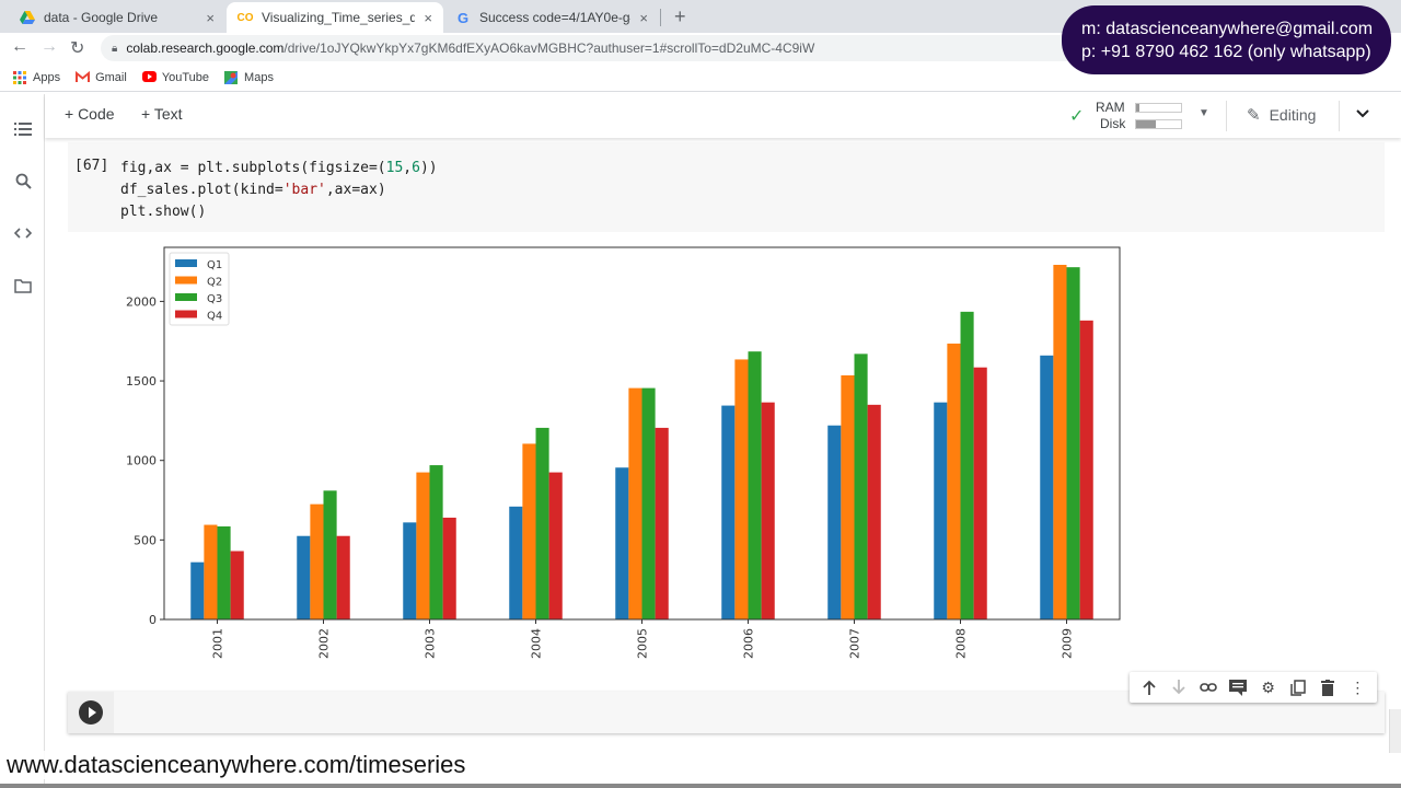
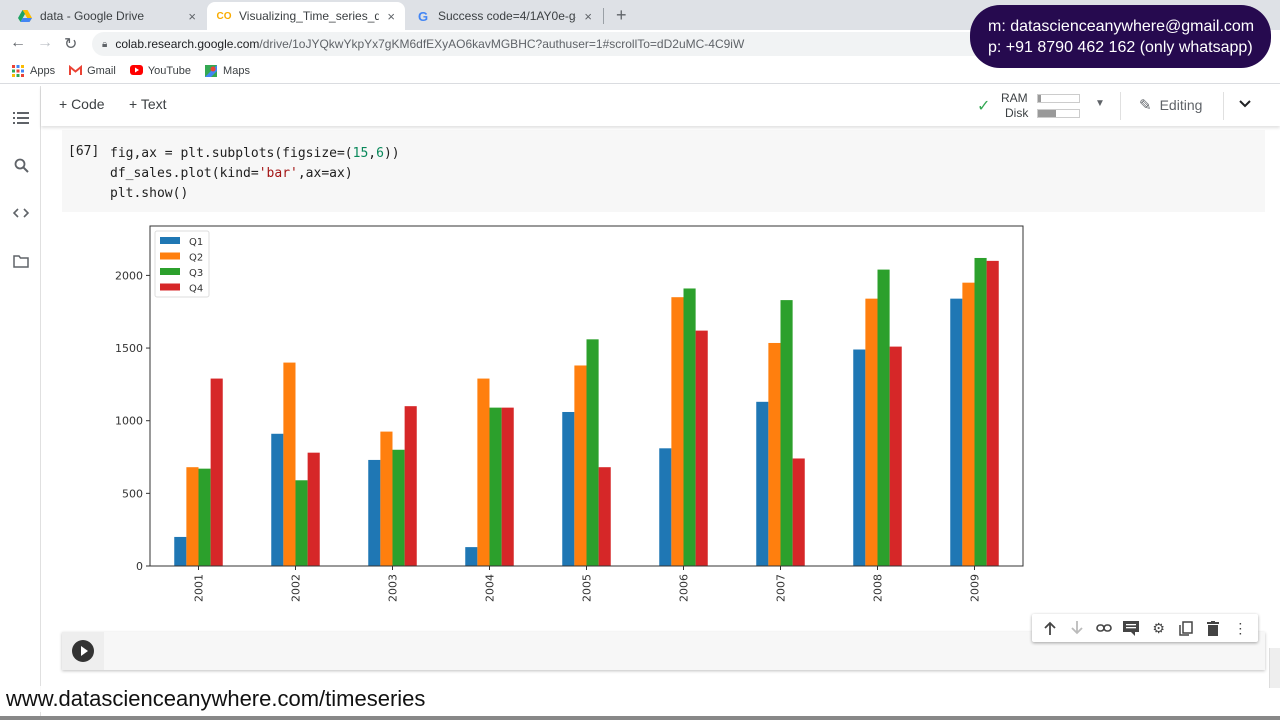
Q1/2001: 360 -> 200
Q2/2001: 600 -> 680
Q3/2001: 580 -> 670
Q4/2001: 430 -> 1290
Q1/2002: 520 -> 910
Q2/2002: 720 -> 1400
Q3/2002: 810 -> 590
Q4/2002: 520 -> 780
Q1/2003: 610 -> 730
Q3/2003: 970 -> 800
Q4/2003: 640 -> 1100
Q1/2004: 710 -> 130
Q2/2004: 1100 -> 1290
Q3/2004: 1200 -> 1090
Q4/2004: 920 -> 1090
Q1/2005: 960 -> 1060
Q2/2005: 1460 -> 1380
Q3/2005: 1460 -> 1560
Q4/2005: 1200 -> 680
Q1/2006: 1340 -> 810
Q2/2006: 1640 -> 1850
Q3/2006: 1680 -> 1910
Q4/2006: 1360 -> 1620
Q1/2007: 1220 -> 1130
Q3/2007: 1670 -> 1830
Q4/2007: 1350 -> 740
Q1/2008: 1360 -> 1490
Q2/2008: 1740 -> 1840
Q3/2008: 1940 -> 2040
Q4/2008: 1580 -> 1510
Q1/2009: 1660 -> 1840
Q2/2009: 2230 -> 1950
Q3/2009: 2220 -> 2120
Q4/2009: 1880 -> 2100
